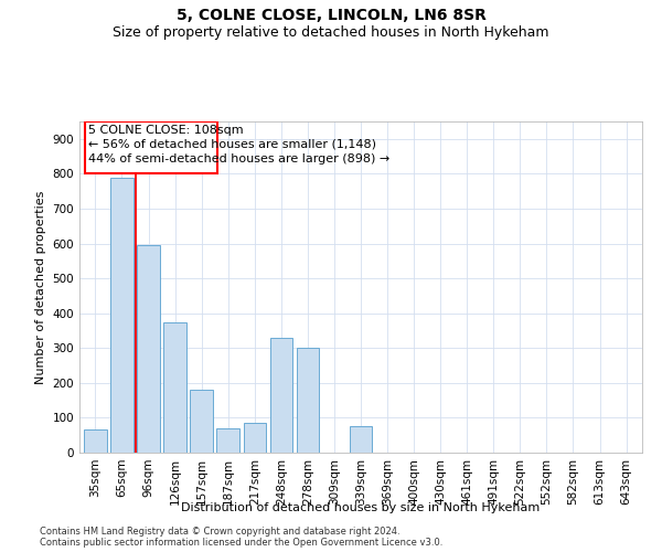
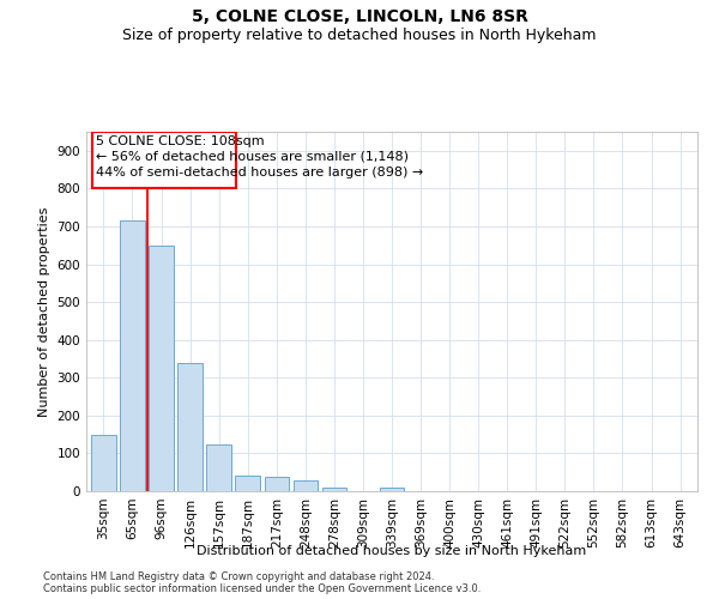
35sqm: 65 -> 150
65sqm: 790 -> 715
96sqm: 595 -> 650
126sqm: 375 -> 340
157sqm: 180 -> 125
187sqm: 70 -> 40
217sqm: 85 -> 38
248sqm: 330 -> 27
278sqm: 300 -> 10
339sqm: 75 -> 10
